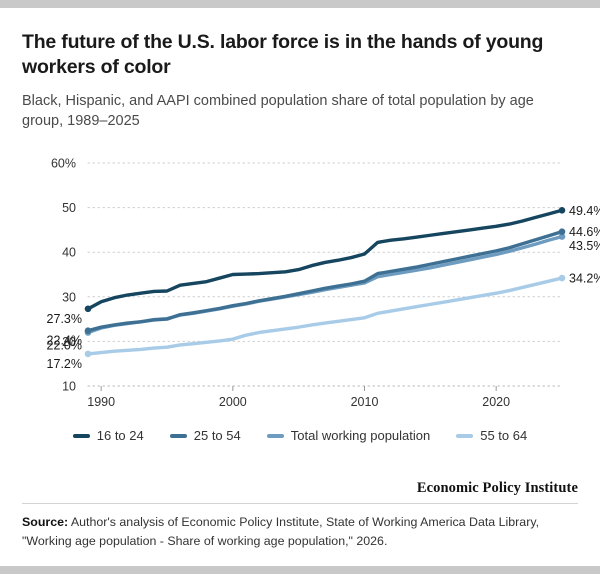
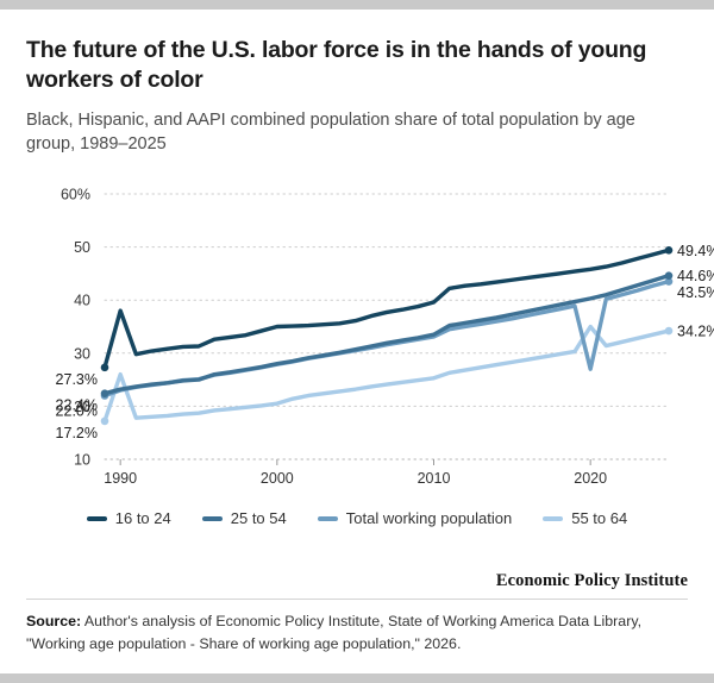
16 to 24/1990: 29% -> 38%
55 to 64/1990: 18% -> 26%
Total working population/2020: 40% -> 27%
55 to 64/2020: 31% -> 35%
